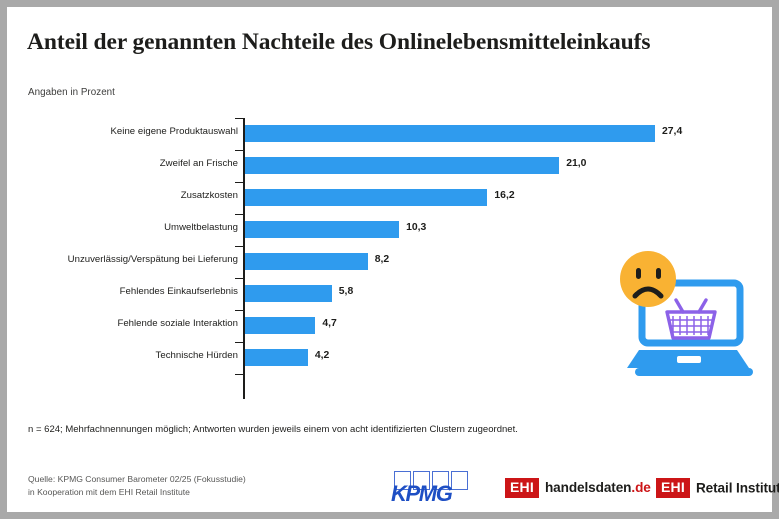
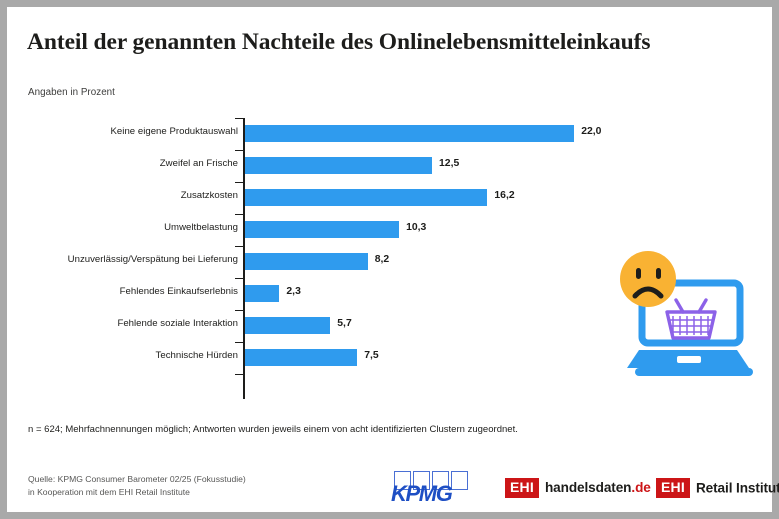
Keine eigene Produktauswahl: 27,4 -> 22,0
Zweifel an Frische: 21,0 -> 12,5
Fehlendes Einkaufserlebnis: 5,8 -> 2,3
Fehlende soziale Interaktion: 4,7 -> 5,7
Technische Hürden: 4,2 -> 7,5
